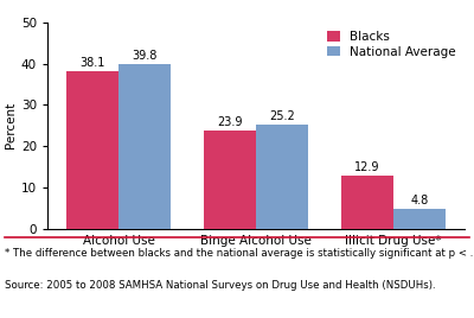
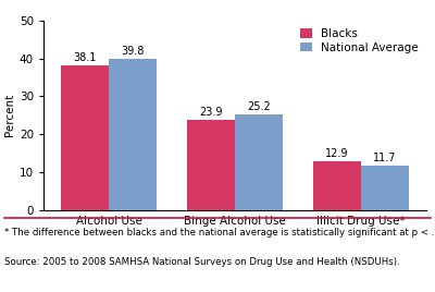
National Average/Illicit Drug Use*: 4.8 -> 11.7
